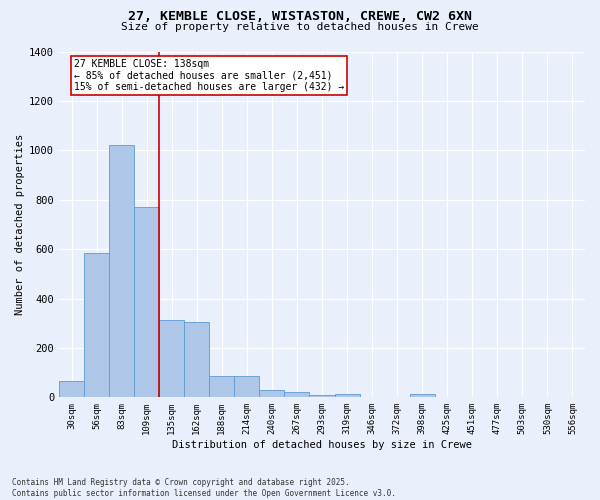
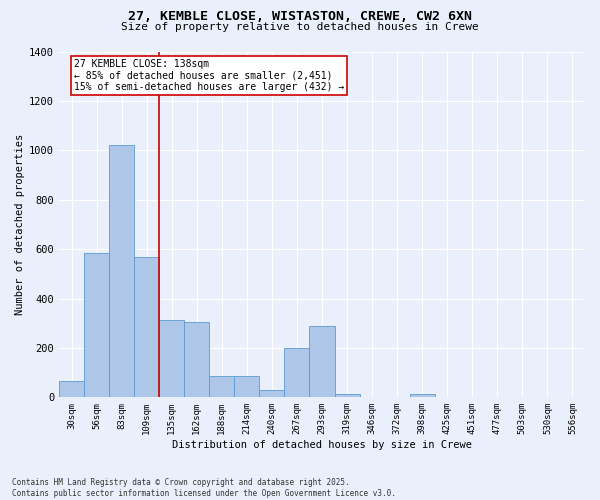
109sqm: 770 -> 570
267sqm: 20 -> 200
293sqm: 10 -> 290
